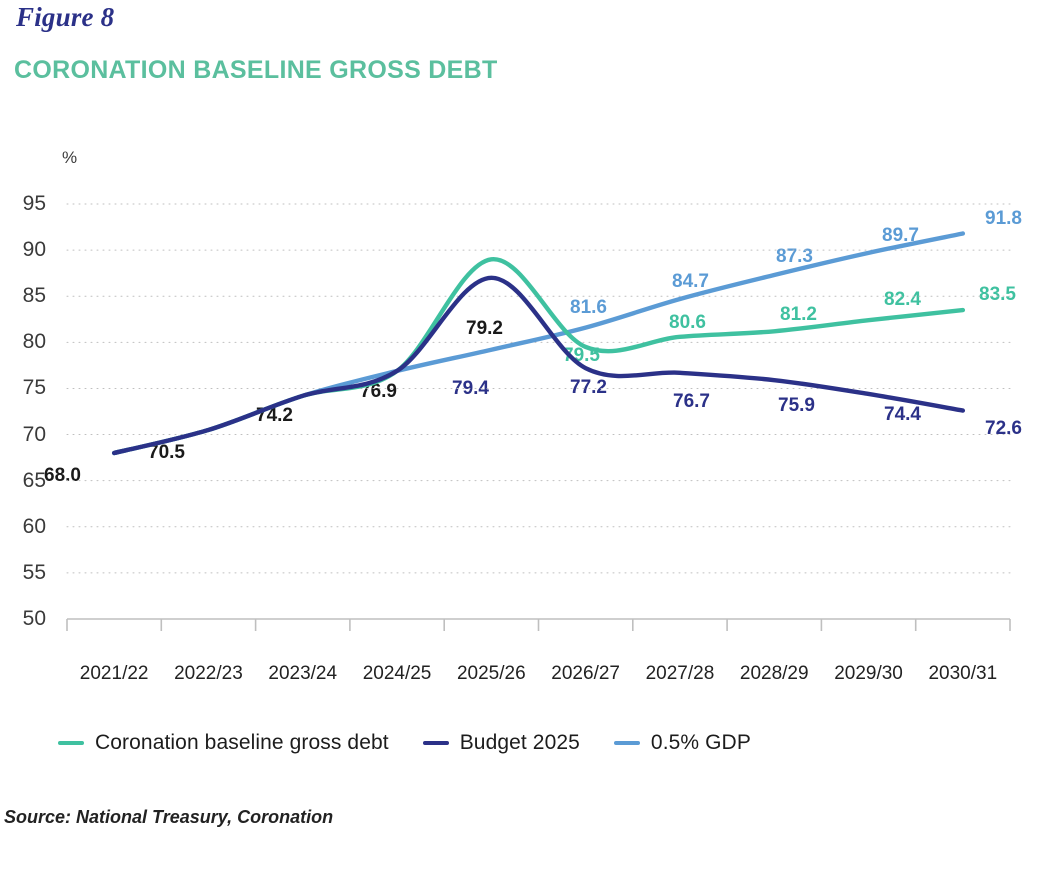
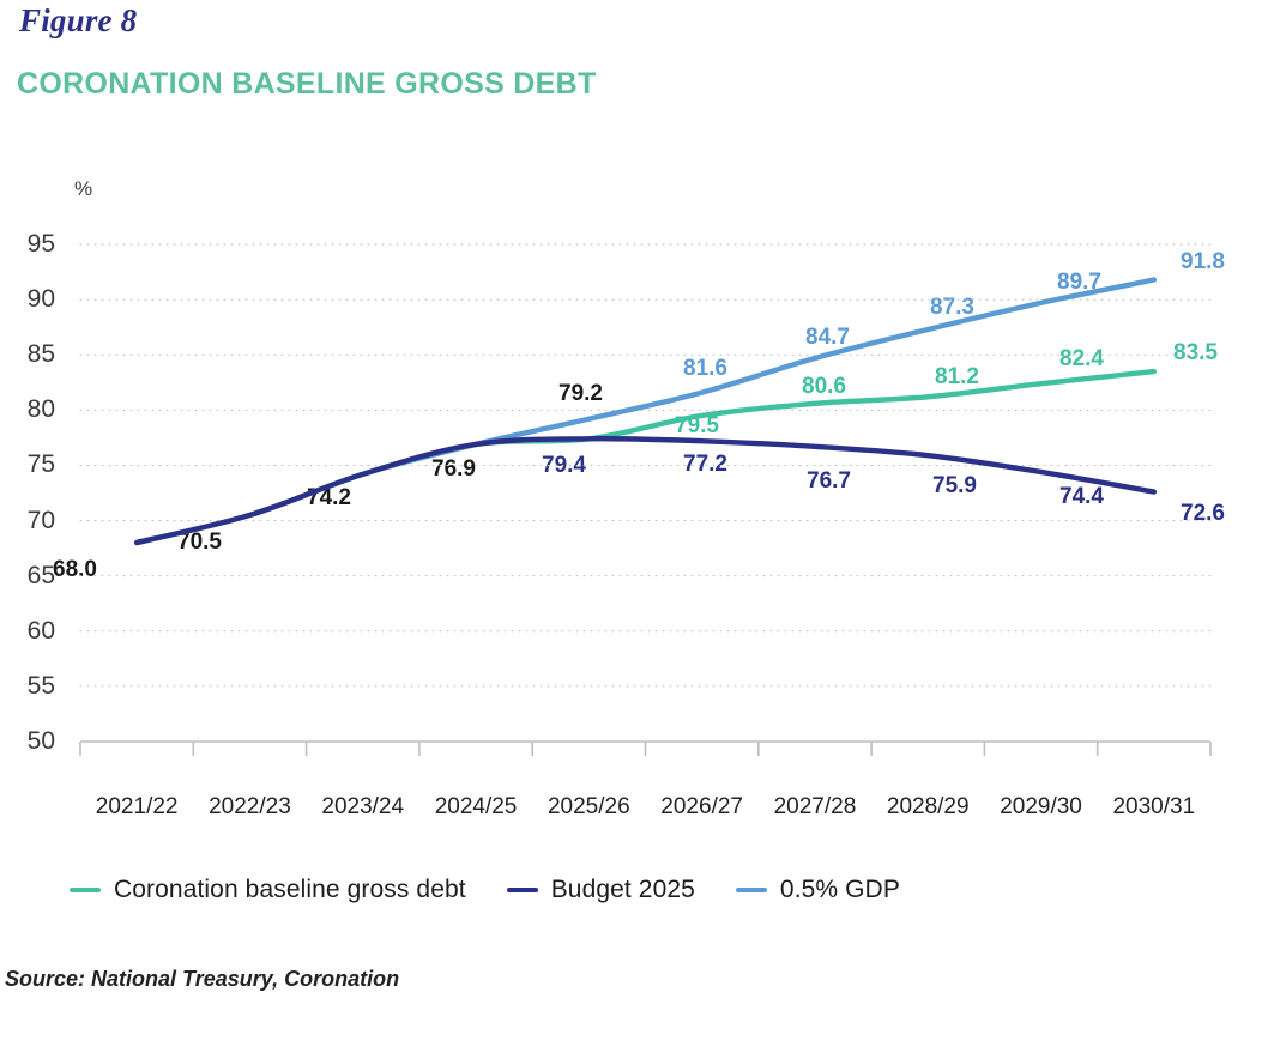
Coronation baseline gross debt/2025/26: 89 -> 77
Budget 2025/2025/26: 87 -> 77
